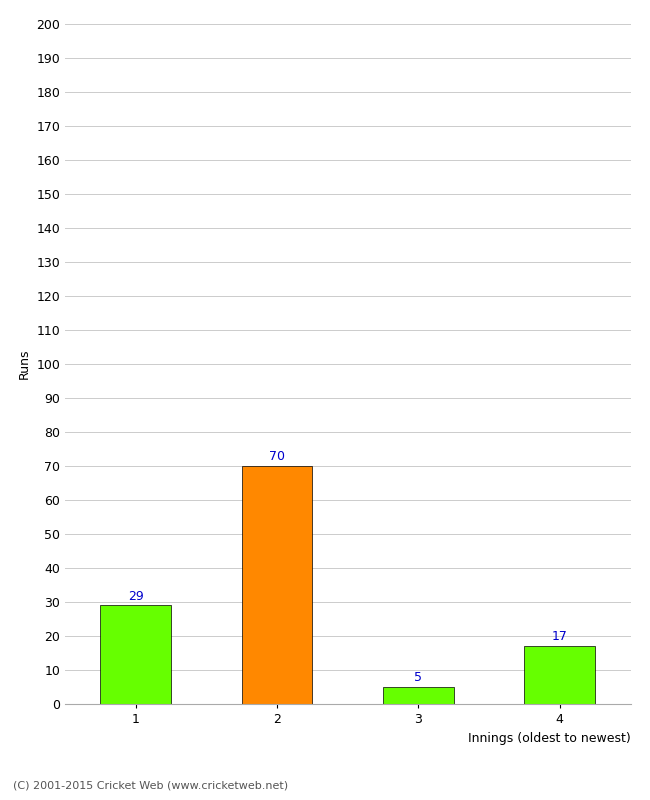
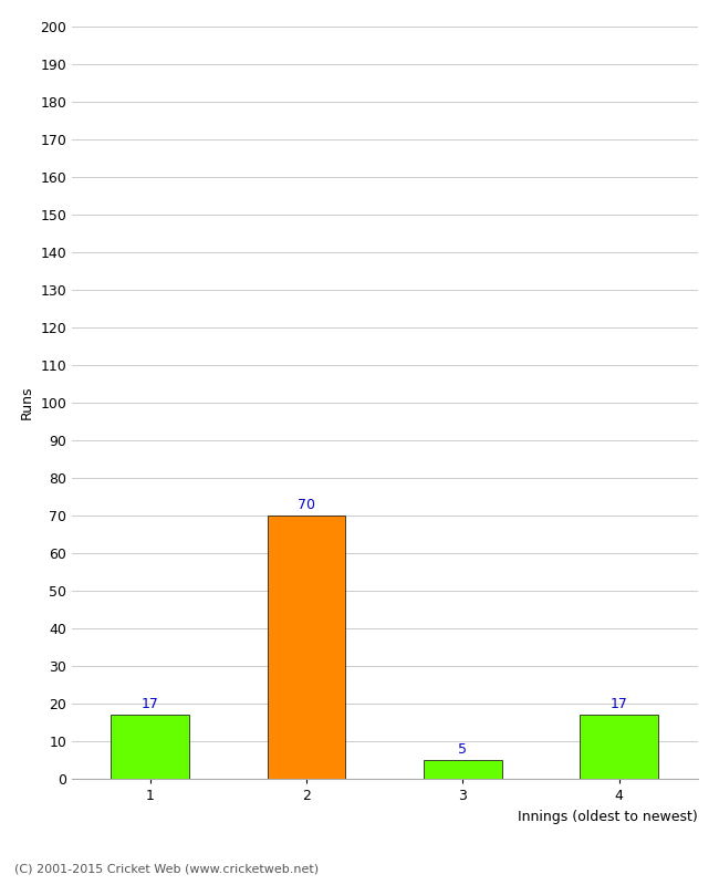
1: 29 -> 17
